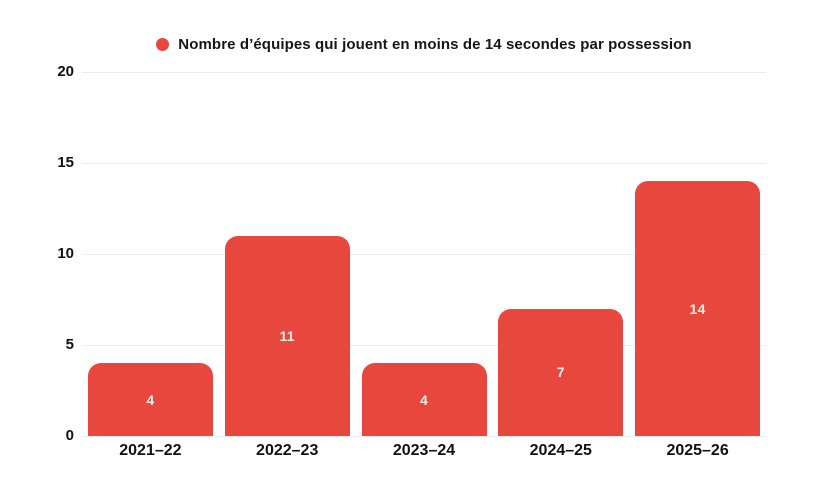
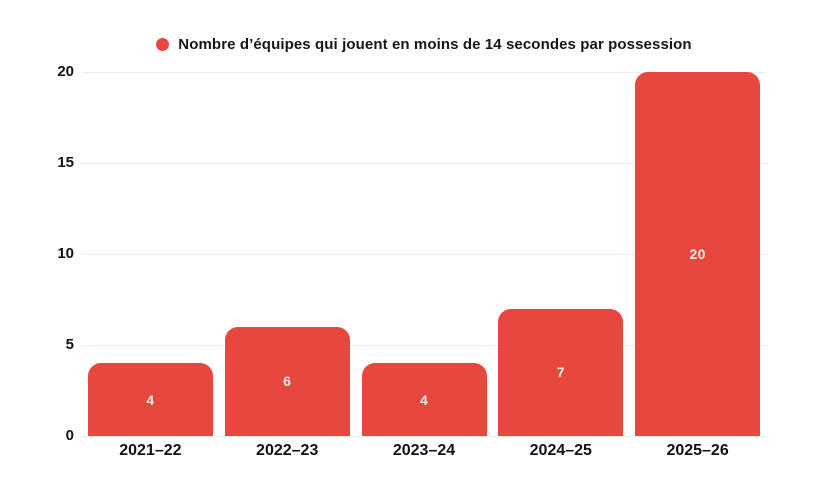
2022–23: 11 -> 6
2025–26: 14 -> 20
